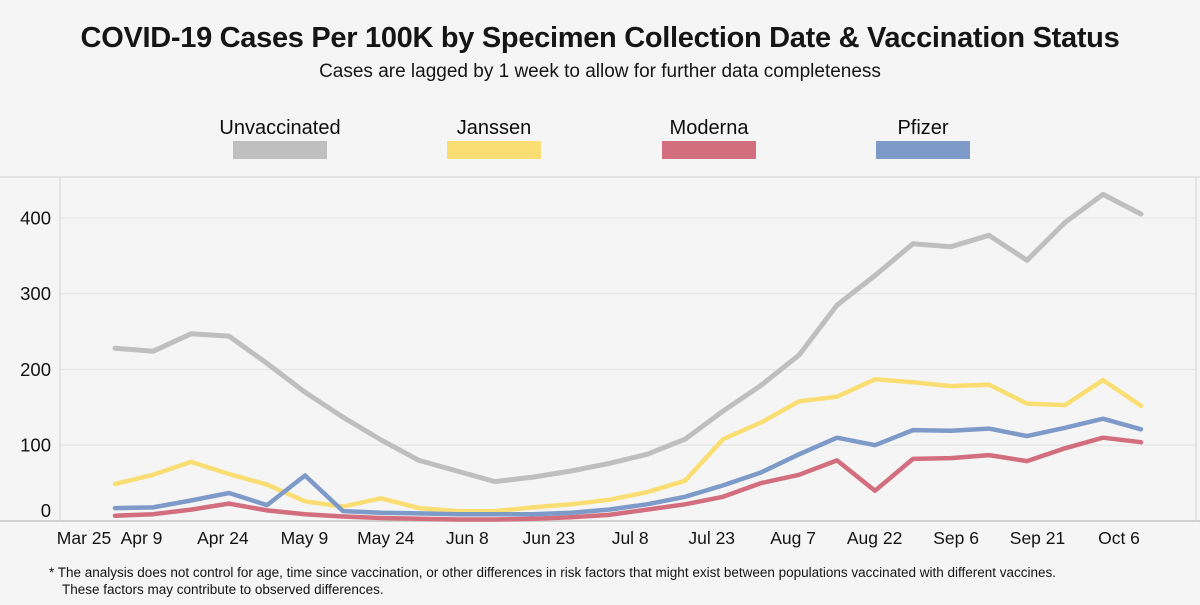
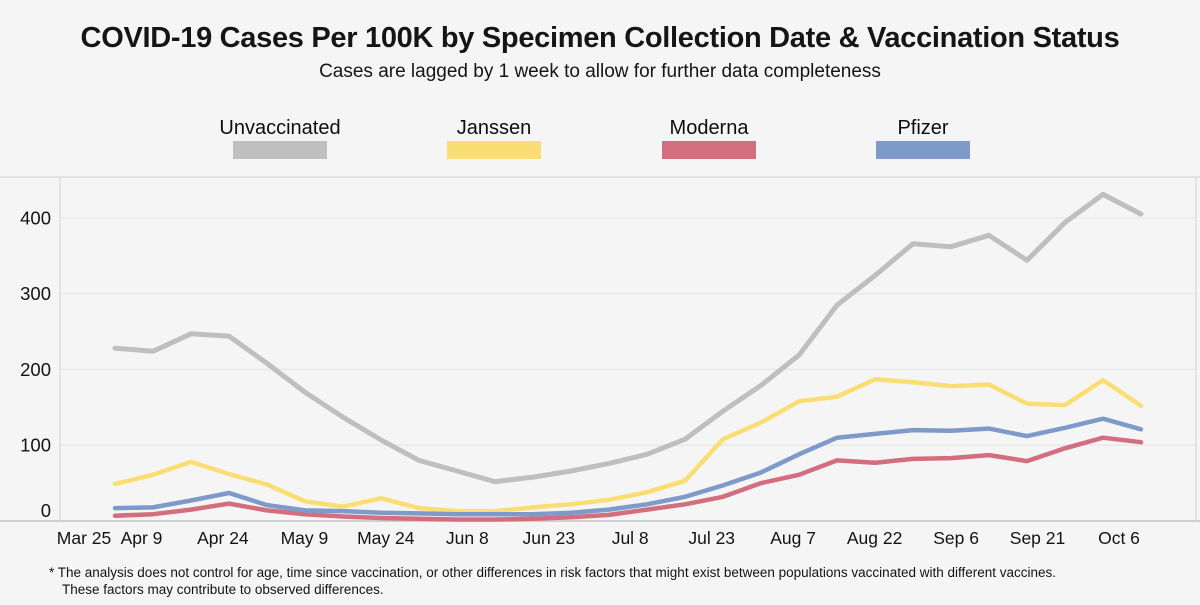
Pfizer/May 9: 60 -> 10
Moderna/Aug 22: 40 -> 80
Pfizer/Aug 22: 100 -> 120
